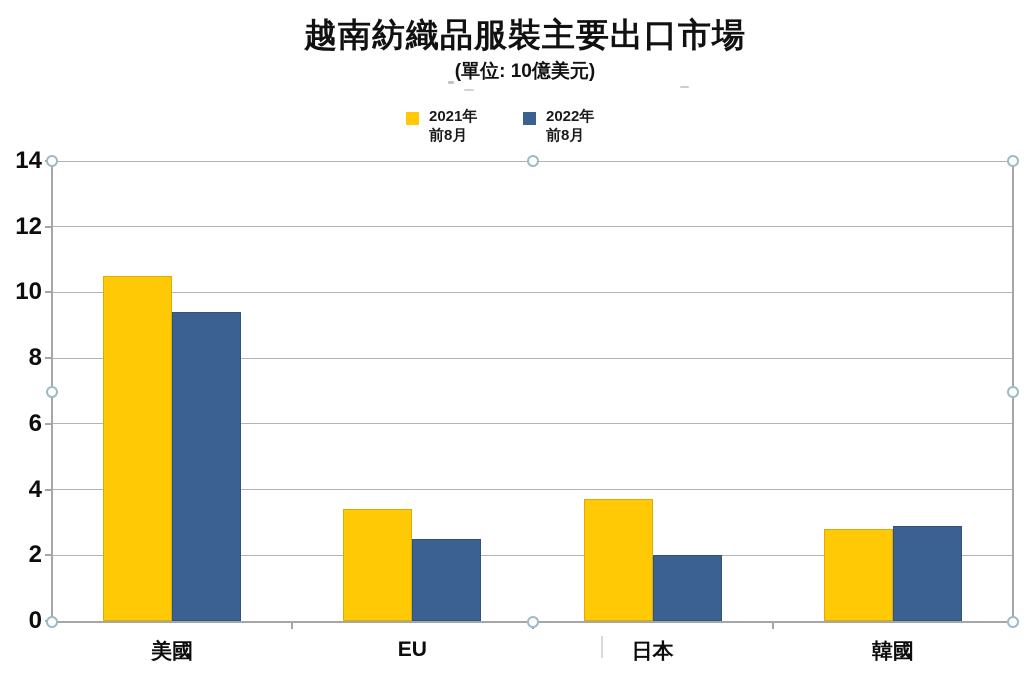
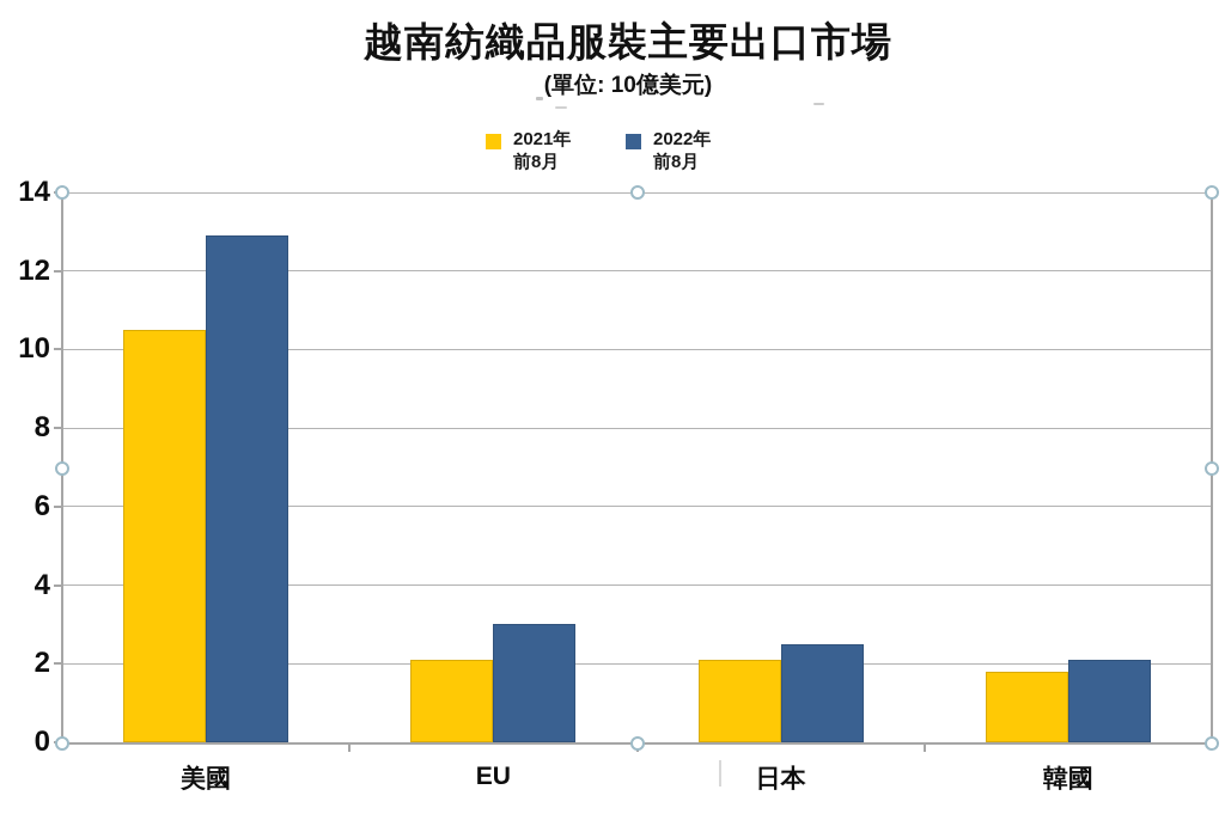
2022年前8月/美國: 9.4 -> 12.9
2021年前8月/EU: 3.4 -> 2.1
2022年前8月/EU: 2.5 -> 3.0
2021年前8月/日本: 3.7 -> 2.1
2022年前8月/日本: 2.0 -> 2.5
2021年前8月/韓國: 2.8 -> 1.8
2022年前8月/韓國: 2.9 -> 2.1
